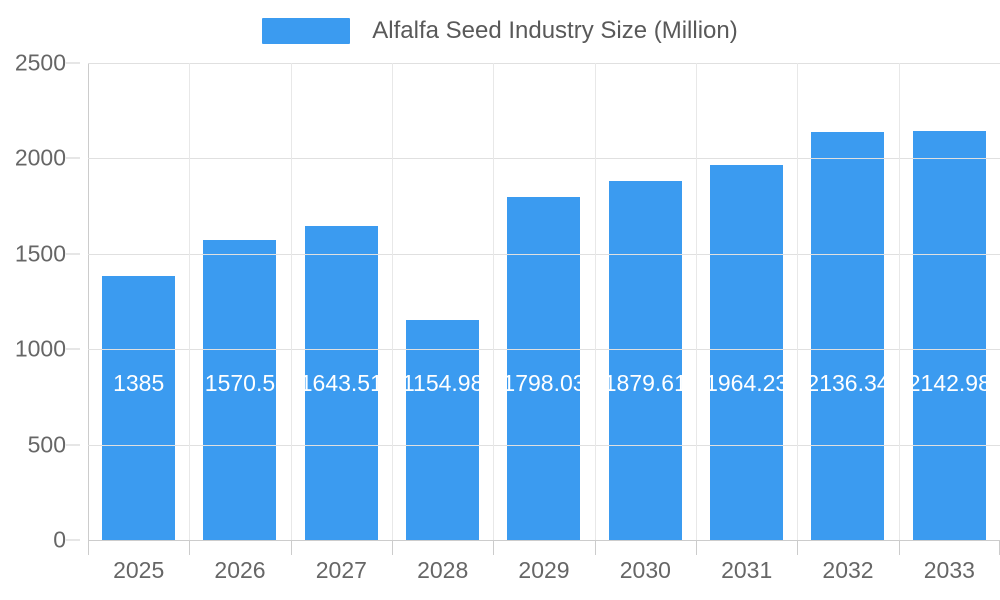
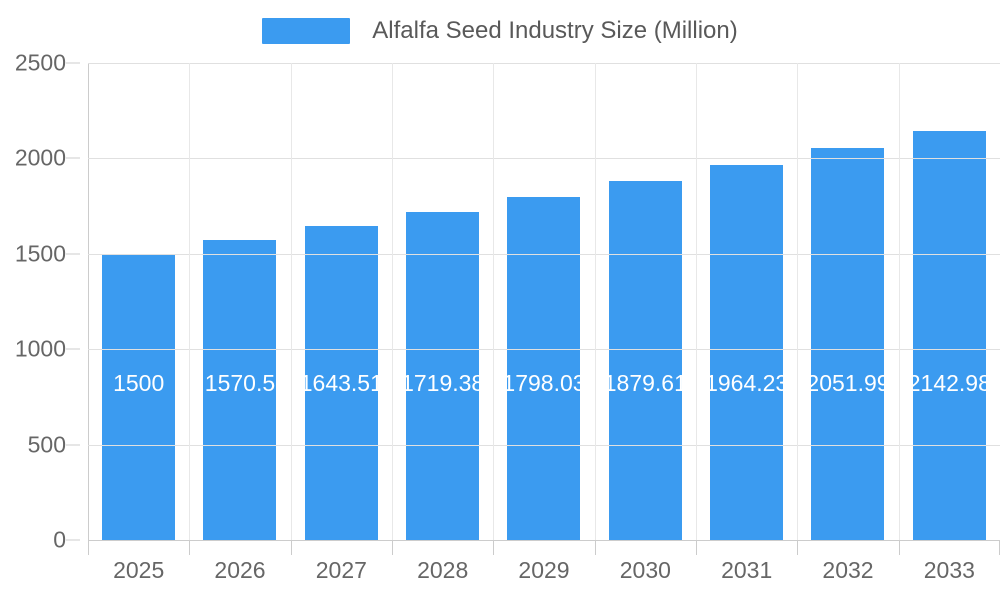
2025: 1385 -> 1500
2028: 1154.98 -> 1719.38
2032: 2136.34 -> 2051.99
